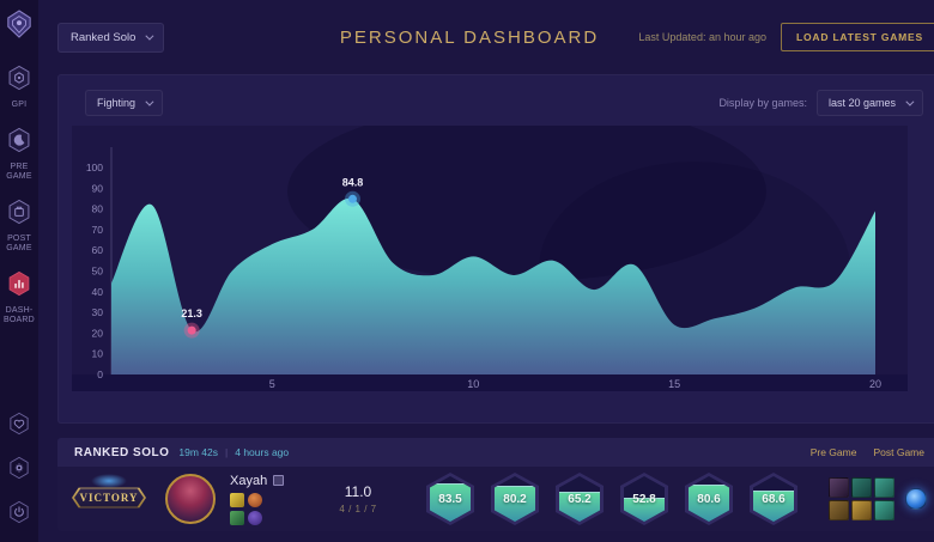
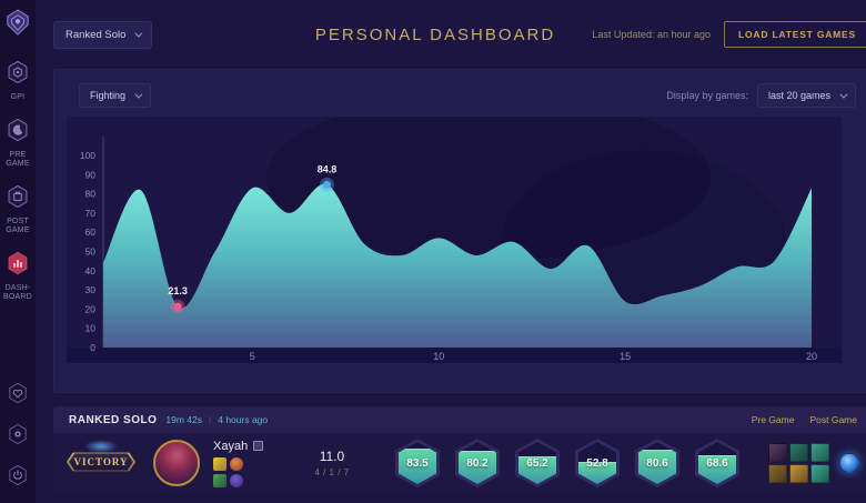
5: 63 -> 83
20: 79 -> 83
